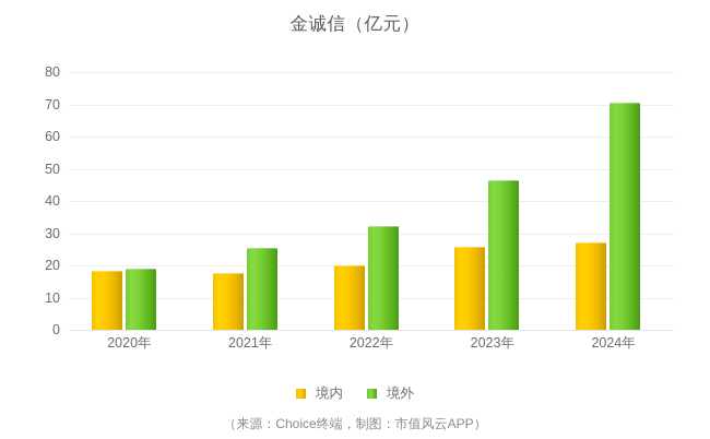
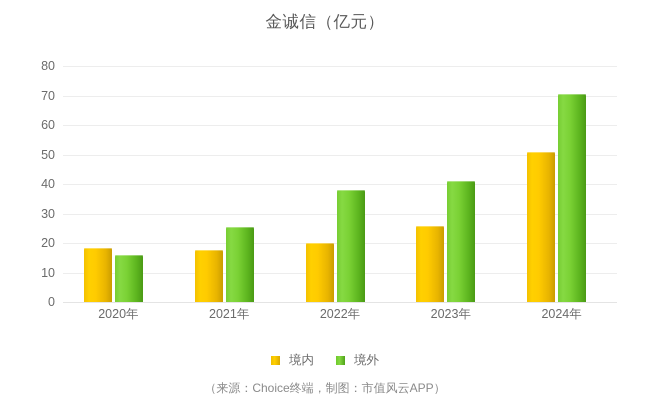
境外/2020年: 19 -> 16
境外/2022年: 32 -> 38
境外/2023年: 46 -> 41
境内/2024年: 27 -> 51
